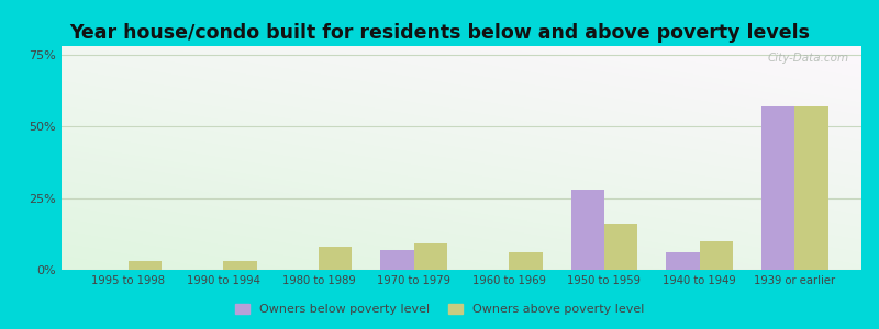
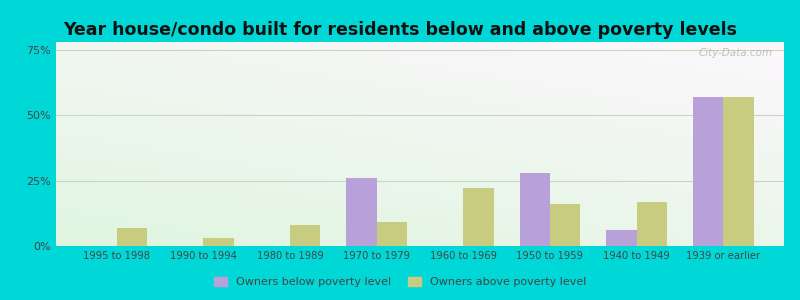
Owners above poverty level/1995 to 1998: 3% -> 7%
Owners below poverty level/1970 to 1979: 7% -> 26%
Owners above poverty level/1960 to 1969: 6% -> 22%
Owners above poverty level/1940 to 1949: 10% -> 17%
